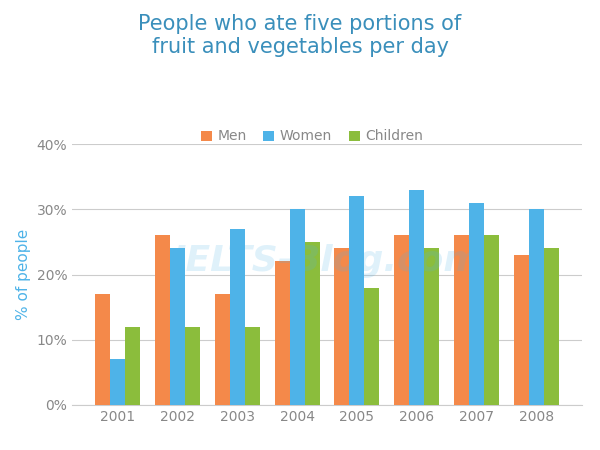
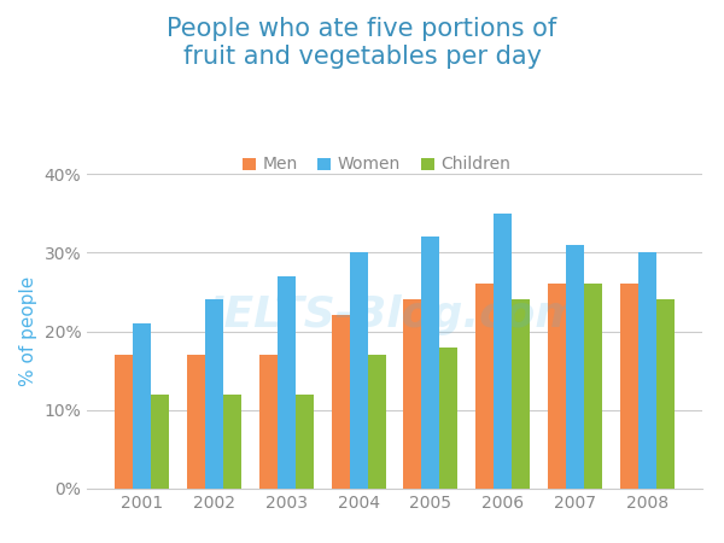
Women/2001: 7% -> 21%
Men/2002: 26% -> 17%
Children/2004: 25% -> 17%
Women/2006: 33% -> 35%
Men/2008: 23% -> 26%
